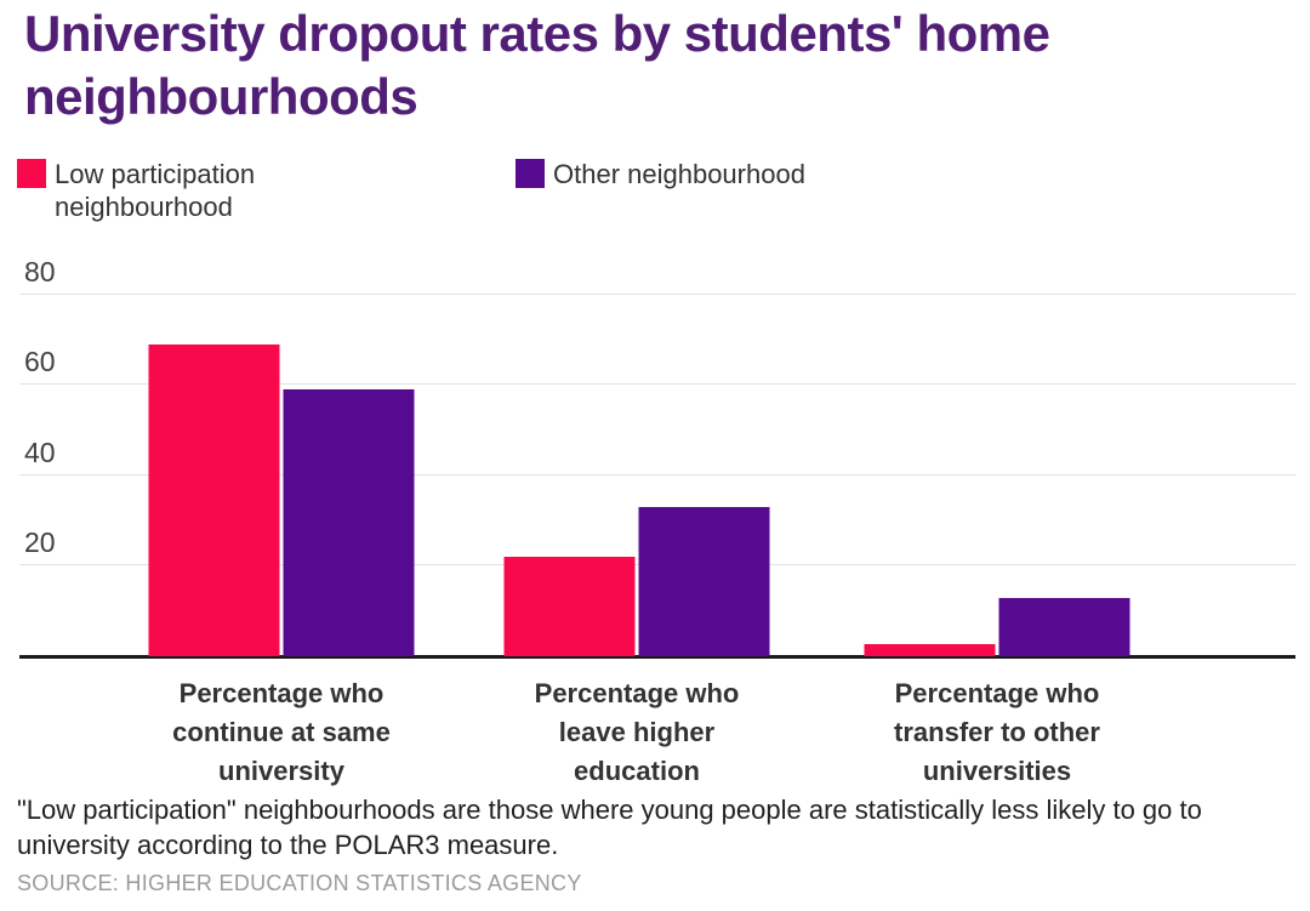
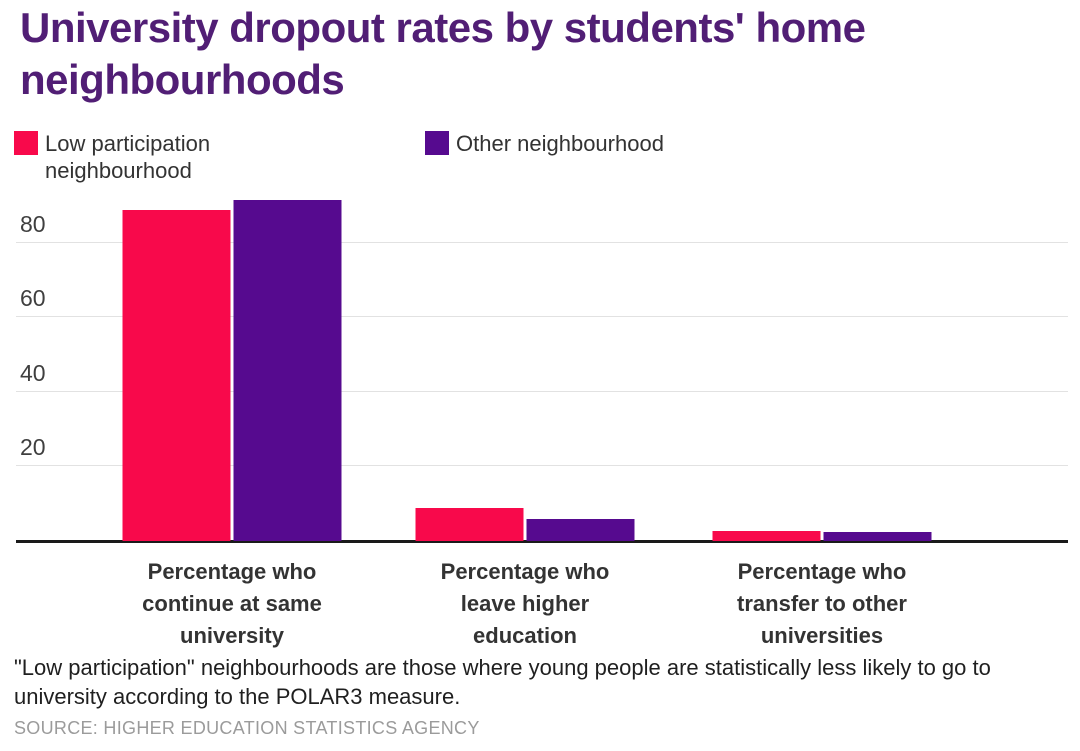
Low participation neighbourhood/Percentage who continue at same university: 69 -> 89
Other neighbourhood/Percentage who continue at same university: 59 -> 91
Low participation neighbourhood/Percentage who leave higher education: 22 -> 9
Other neighbourhood/Percentage who leave higher education: 33 -> 6
Other neighbourhood/Percentage who transfer to other universities: 13 -> 2
